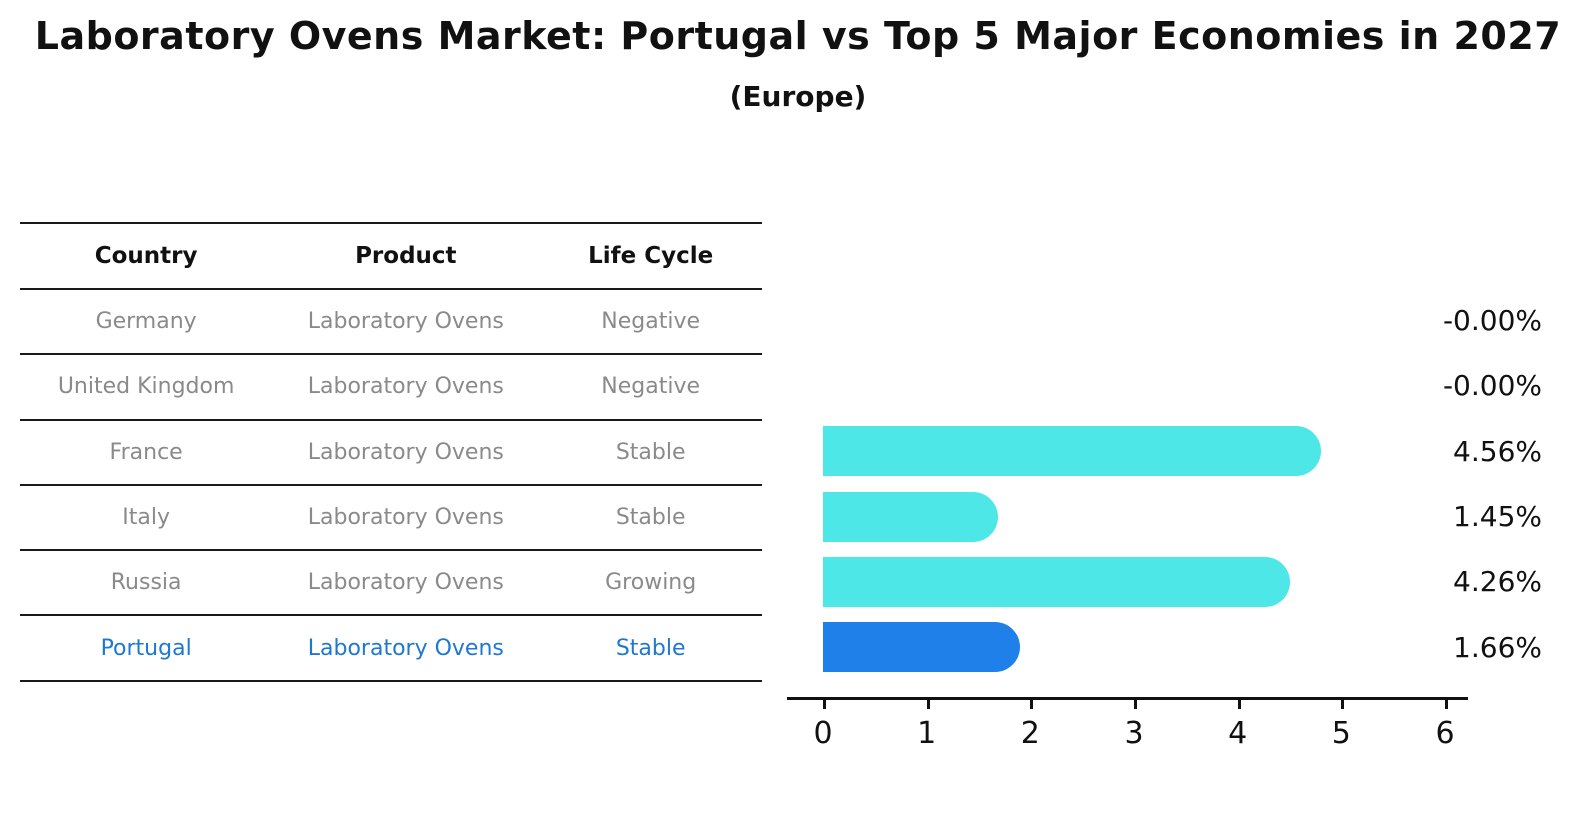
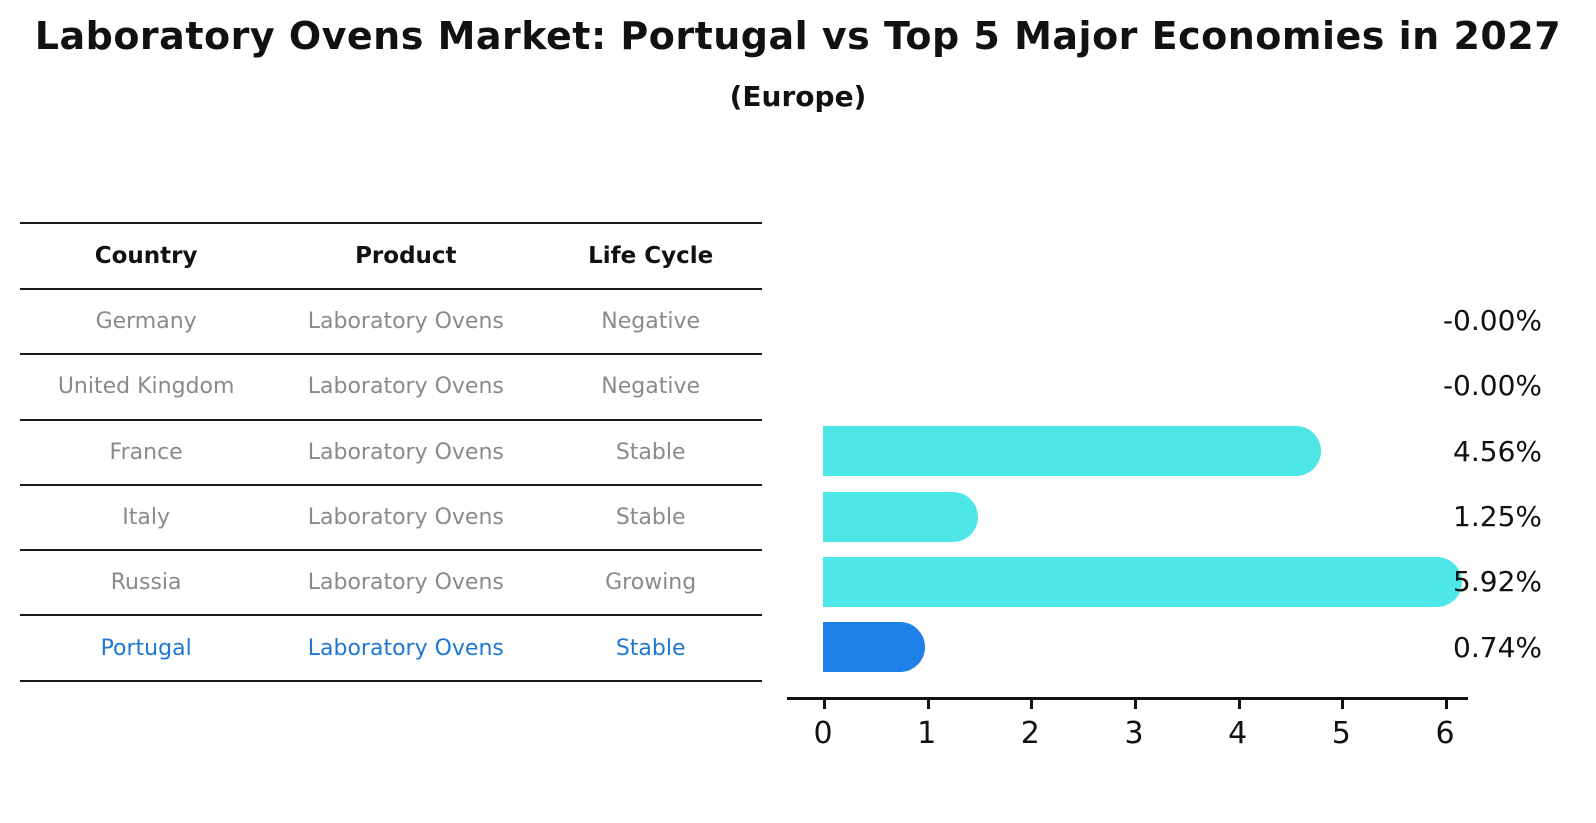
Italy: 1.45% -> 1.25%
Russia: 4.26% -> 5.92%
Portugal: 1.66% -> 0.74%
